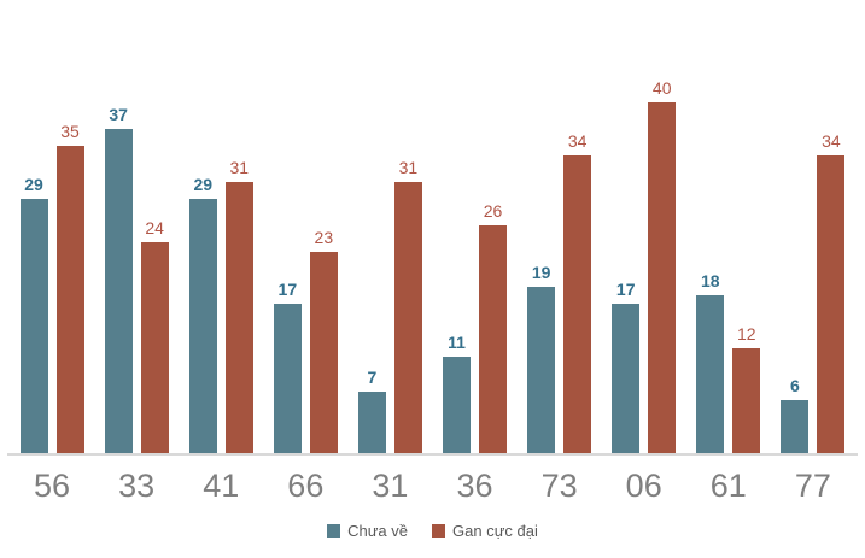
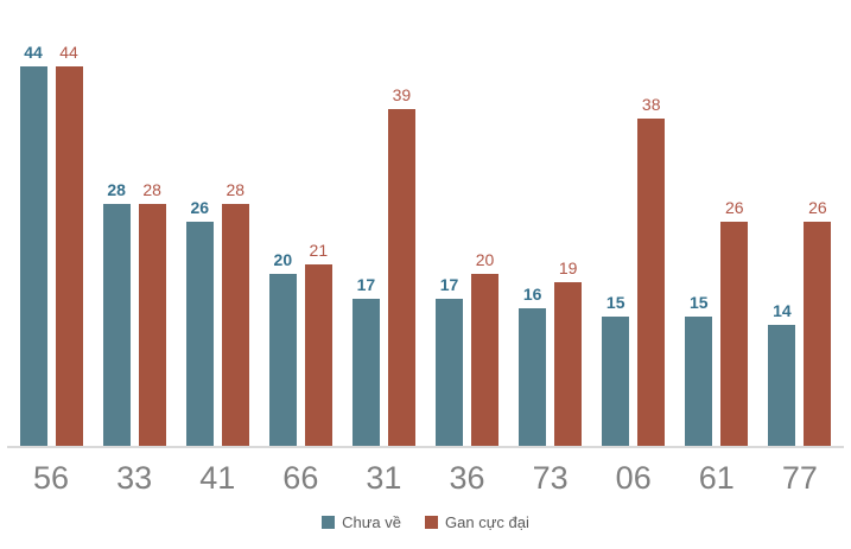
Chưa về/56: 29 -> 44
Gan cực đại/56: 35 -> 44
Chưa về/33: 37 -> 28
Gan cực đại/33: 24 -> 28
Chưa về/41: 29 -> 26
Gan cực đại/41: 31 -> 28
Chưa về/66: 17 -> 20
Gan cực đại/66: 23 -> 21
Chưa về/31: 7 -> 17
Gan cực đại/31: 31 -> 39
Chưa về/36: 11 -> 17
Gan cực đại/36: 26 -> 20
Chưa về/73: 19 -> 16
Gan cực đại/73: 34 -> 19
Chưa về/06: 17 -> 15
Gan cực đại/06: 40 -> 38
Chưa về/61: 18 -> 15
Gan cực đại/61: 12 -> 26
Chưa về/77: 6 -> 14
Gan cực đại/77: 34 -> 26
